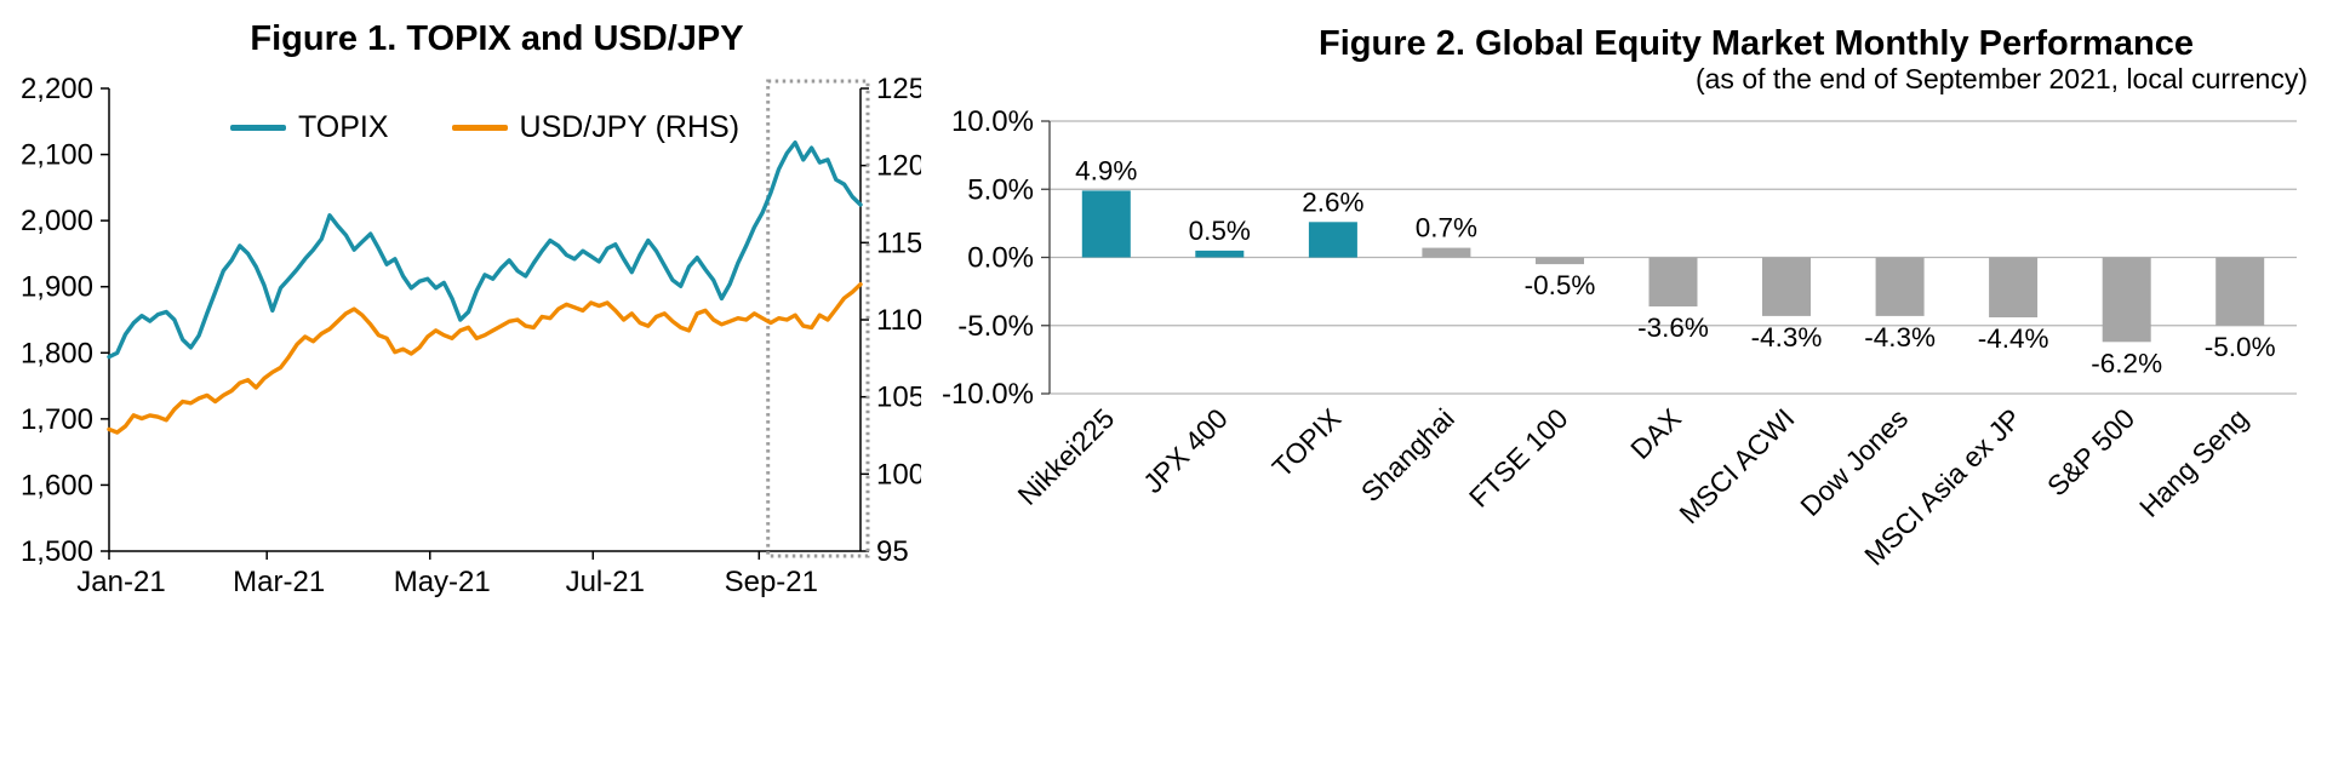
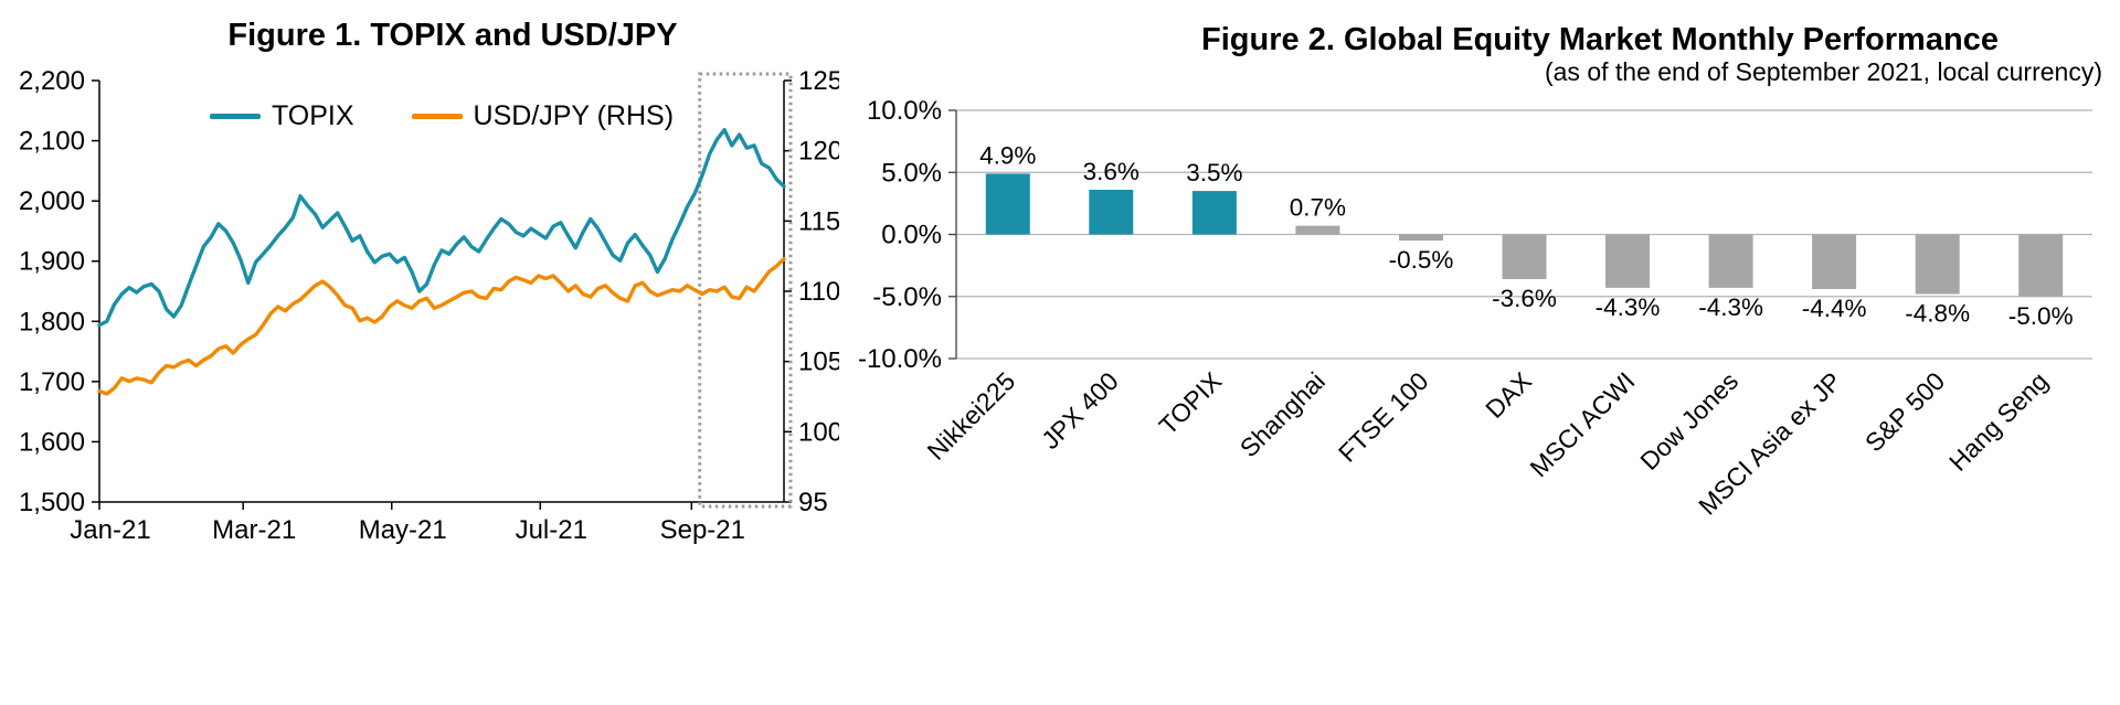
Figure 2. Global Equity Market Monthly Performance/JPX 400: 0.5% -> 3.6%
Figure 2. Global Equity Market Monthly Performance/TOPIX: 2.6% -> 3.5%
Figure 2. Global Equity Market Monthly Performance/S&P 500: -6.2% -> -4.8%
